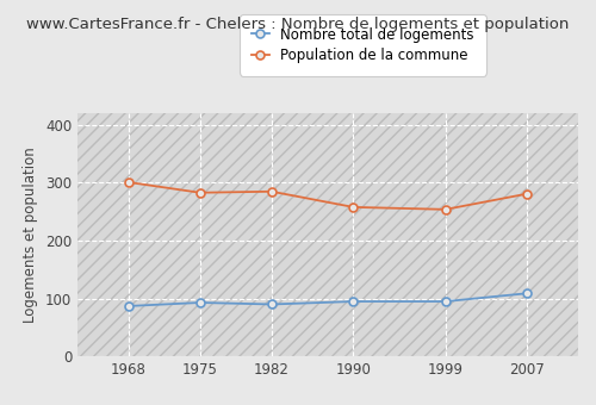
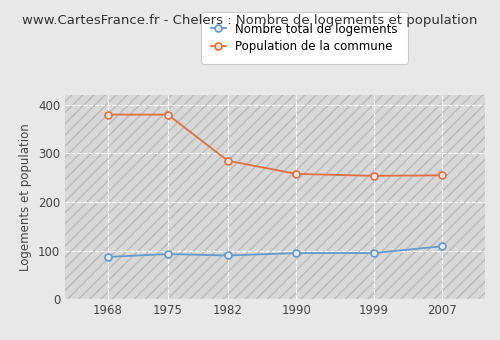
Population de la commune/1968: 301 -> 380
Population de la commune/1975: 283 -> 380
Population de la commune/2007: 281 -> 255
